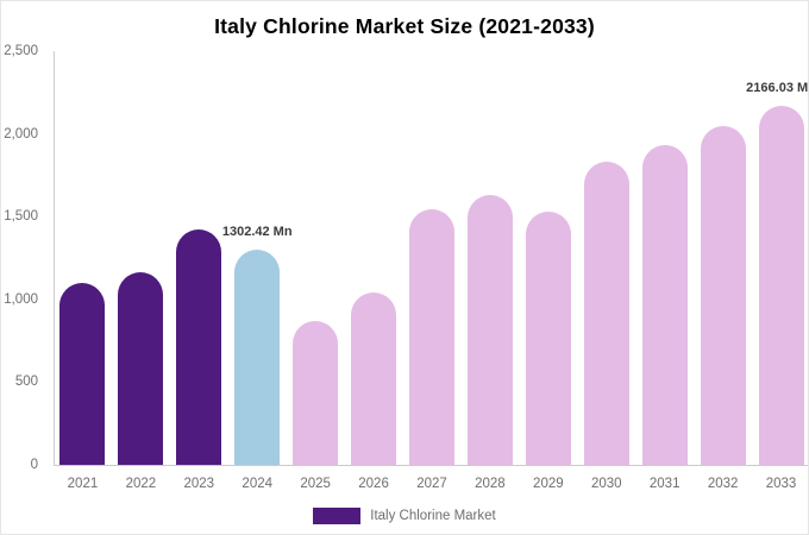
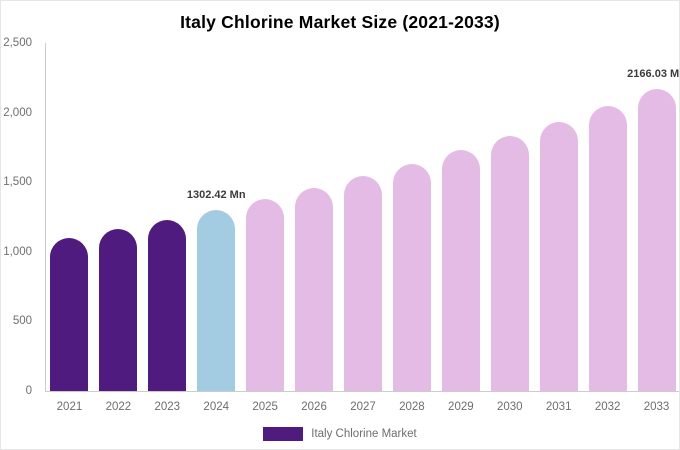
2023: 1420 -> 1230
2025: 870 -> 1380
2026: 1040 -> 1460
2029: 1530 -> 1730
